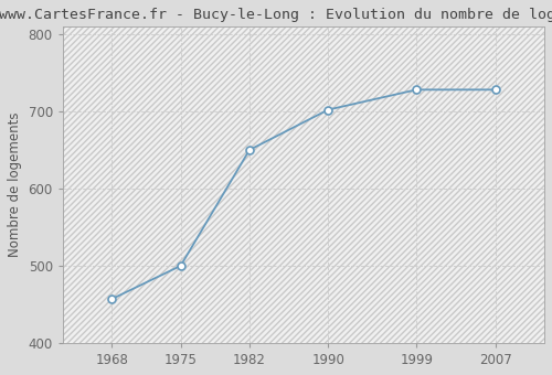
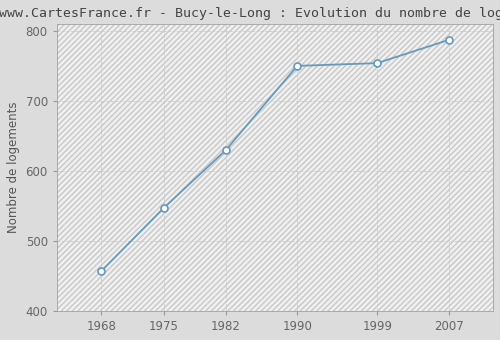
1975: 500 -> 547
1982: 650 -> 630
1990: 702 -> 750
1999: 728 -> 754
2007: 728 -> 787
